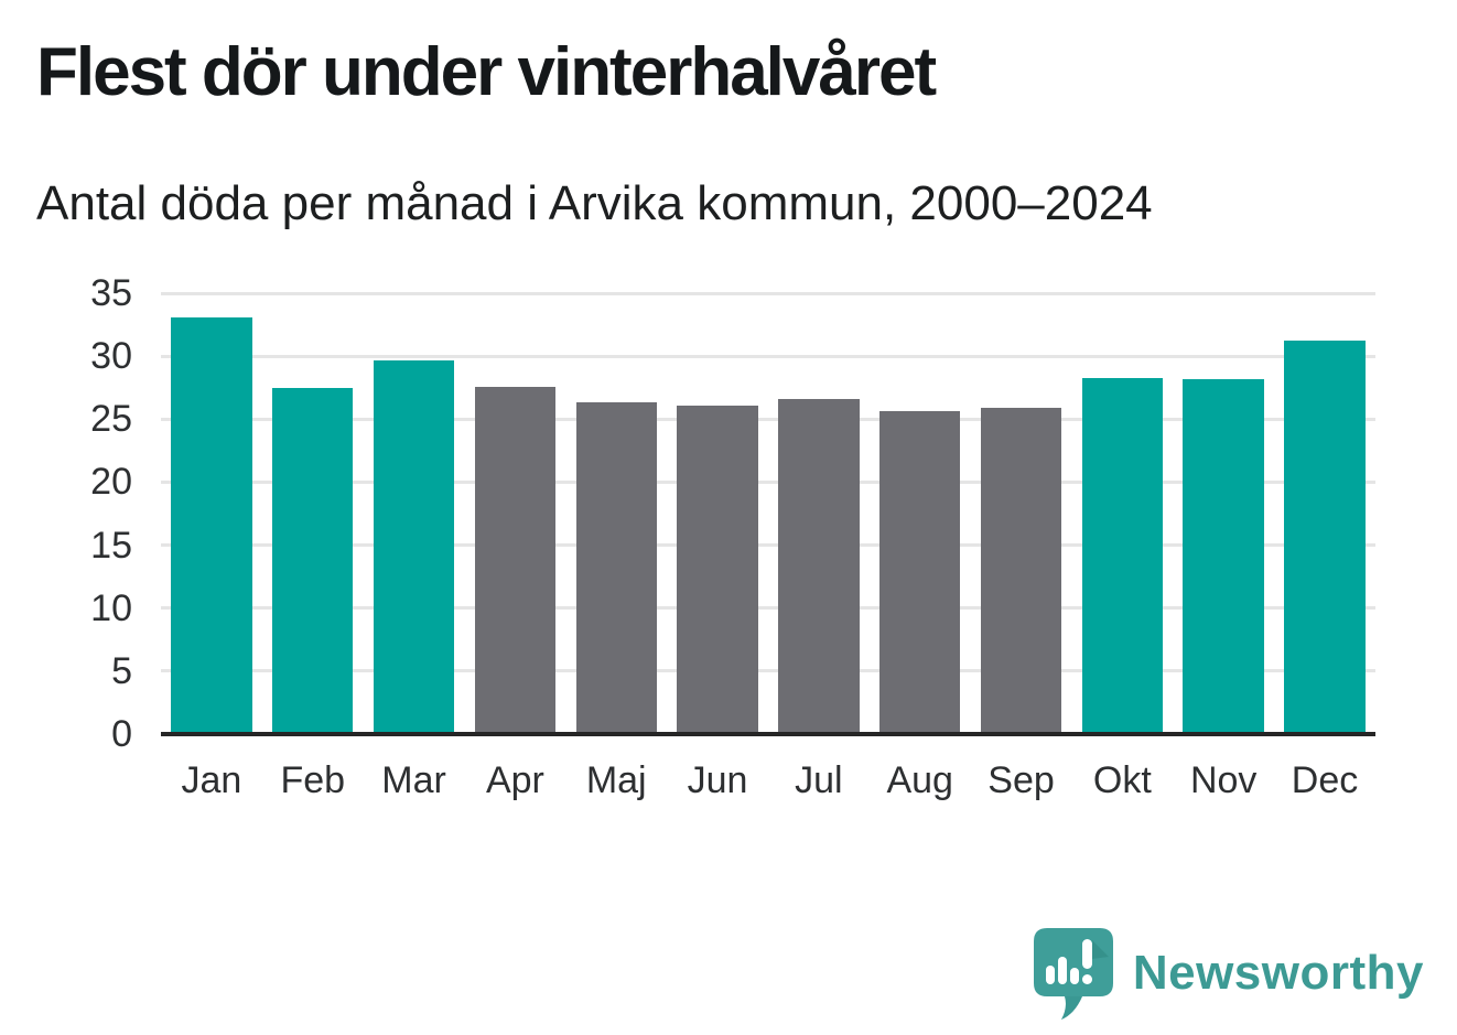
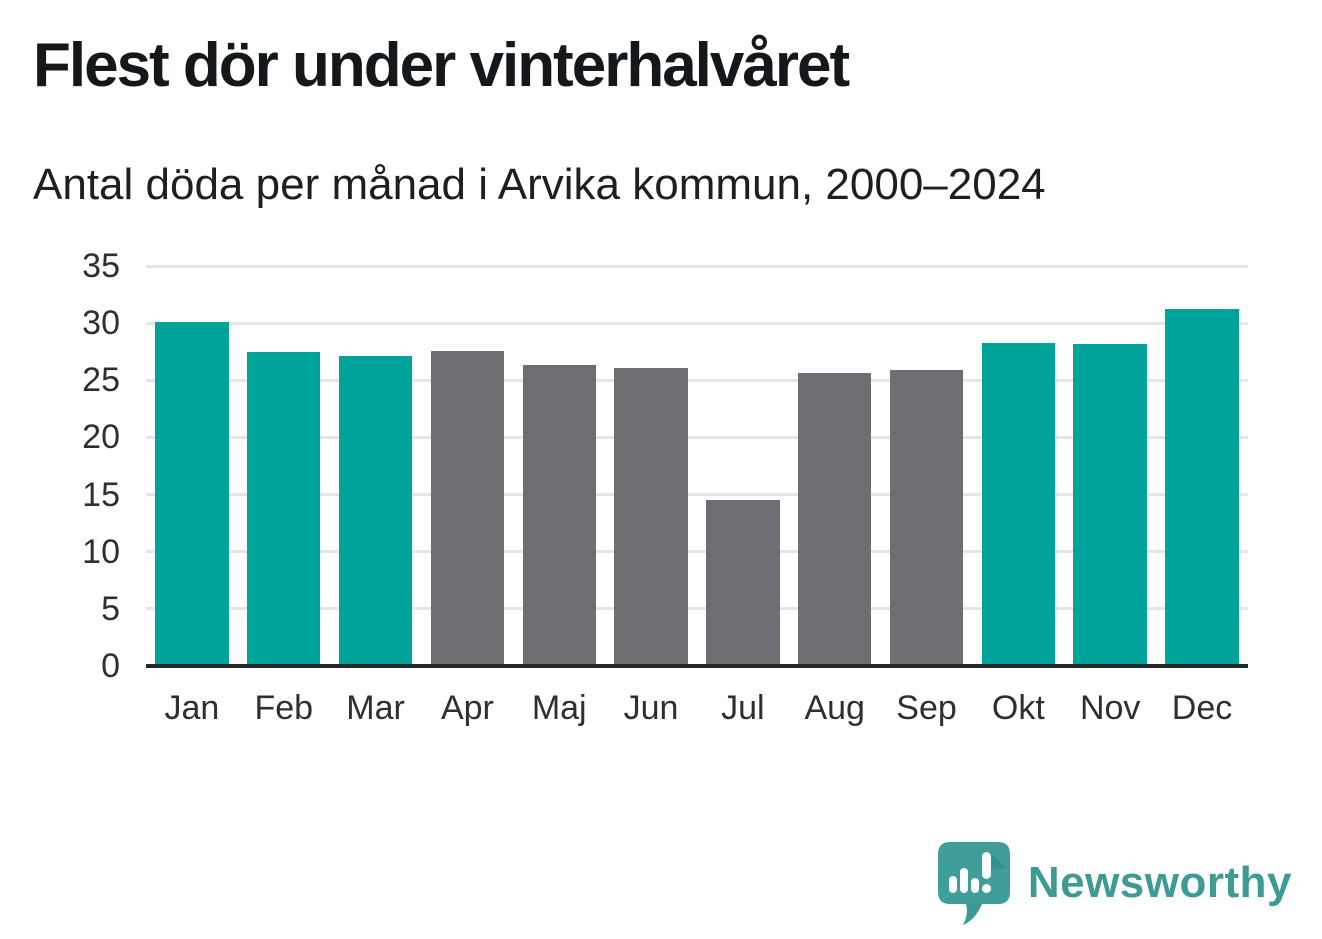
Jan: 33.1 -> 30.1
Mar: 29.7 -> 27.1
Jul: 26.6 -> 14.5
